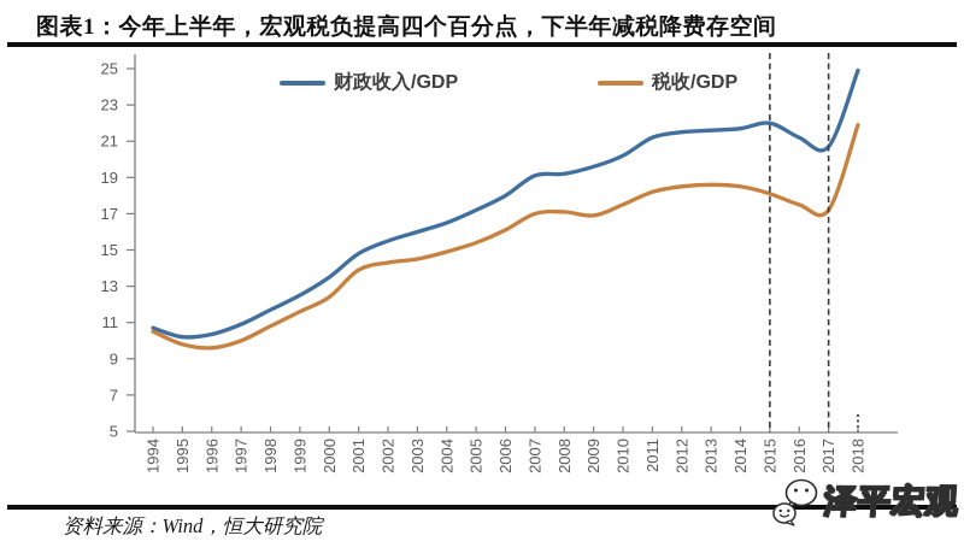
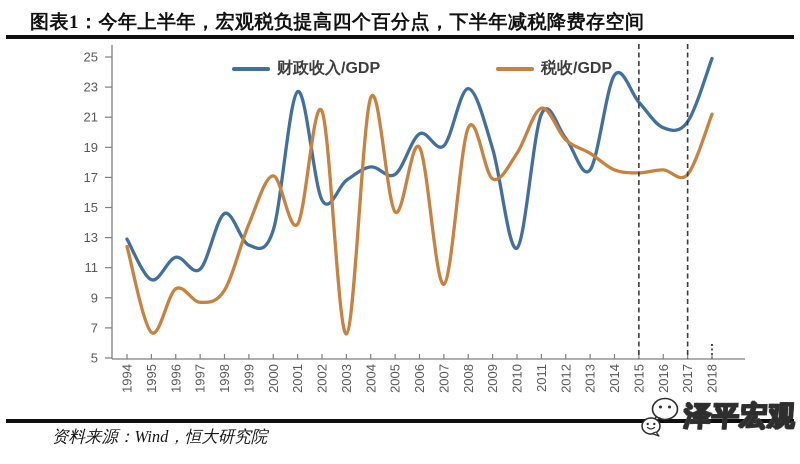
财政收入/GDP/1994: 10.7 -> 12.9
税收/GDP/1994: 10.5 -> 12.4
税收/GDP/1995: 9.8 -> 6.7
财政收入/GDP/1996: 10.3 -> 11.7
税收/GDP/1997: 10.0 -> 8.7
财政收入/GDP/1998: 11.7 -> 14.6
税收/GDP/1998: 10.8 -> 9.5
税收/GDP/1999: 11.6 -> 13.9
税收/GDP/2000: 12.4 -> 17.1
财政收入/GDP/2001: 14.8 -> 22.7
税收/GDP/2002: 14.3 -> 21.4
财政收入/GDP/2003: 16.0 -> 16.8
税收/GDP/2003: 14.5 -> 6.6
财政收入/GDP/2004: 16.5 -> 17.7
税收/GDP/2004: 14.9 -> 22.3
税收/GDP/2005: 15.4 -> 14.7
财政收入/GDP/2006: 18.0 -> 19.9
税收/GDP/2006: 16.1 -> 19.0
税收/GDP/2007: 17.0 -> 9.9
财政收入/GDP/2008: 19.2 -> 22.9
税收/GDP/2008: 17.1 -> 20.3
财政收入/GDP/2009: 19.6 -> 18.9
财政收入/GDP/2010: 20.2 -> 12.3
税收/GDP/2010: 17.5 -> 18.6
税收/GDP/2011: 18.2 -> 21.6
财政收入/GDP/2012: 21.5 -> 19.6
税收/GDP/2012: 18.5 -> 19.5
财政收入/GDP/2013: 21.6 -> 17.5
财政收入/GDP/2014: 21.7 -> 23.8
税收/GDP/2014: 18.5 -> 17.5
税收/GDP/2015: 18.1 -> 17.3
财政收入/GDP/2016: 21.2 -> 20.3
税收/GDP/2018: 21.9 -> 21.2
